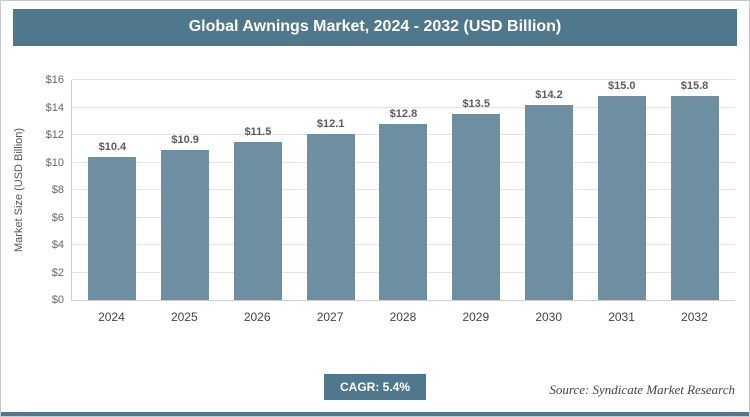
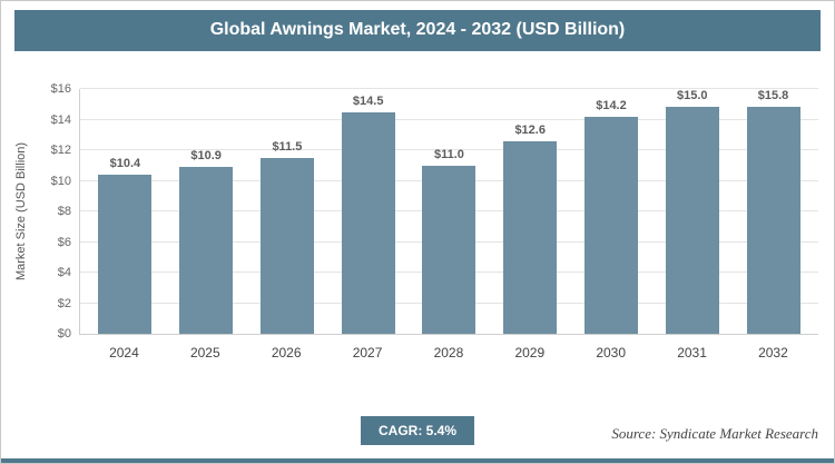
2027: $12.1 -> $14.5
2028: $12.8 -> $11.0
2029: $13.5 -> $12.6
